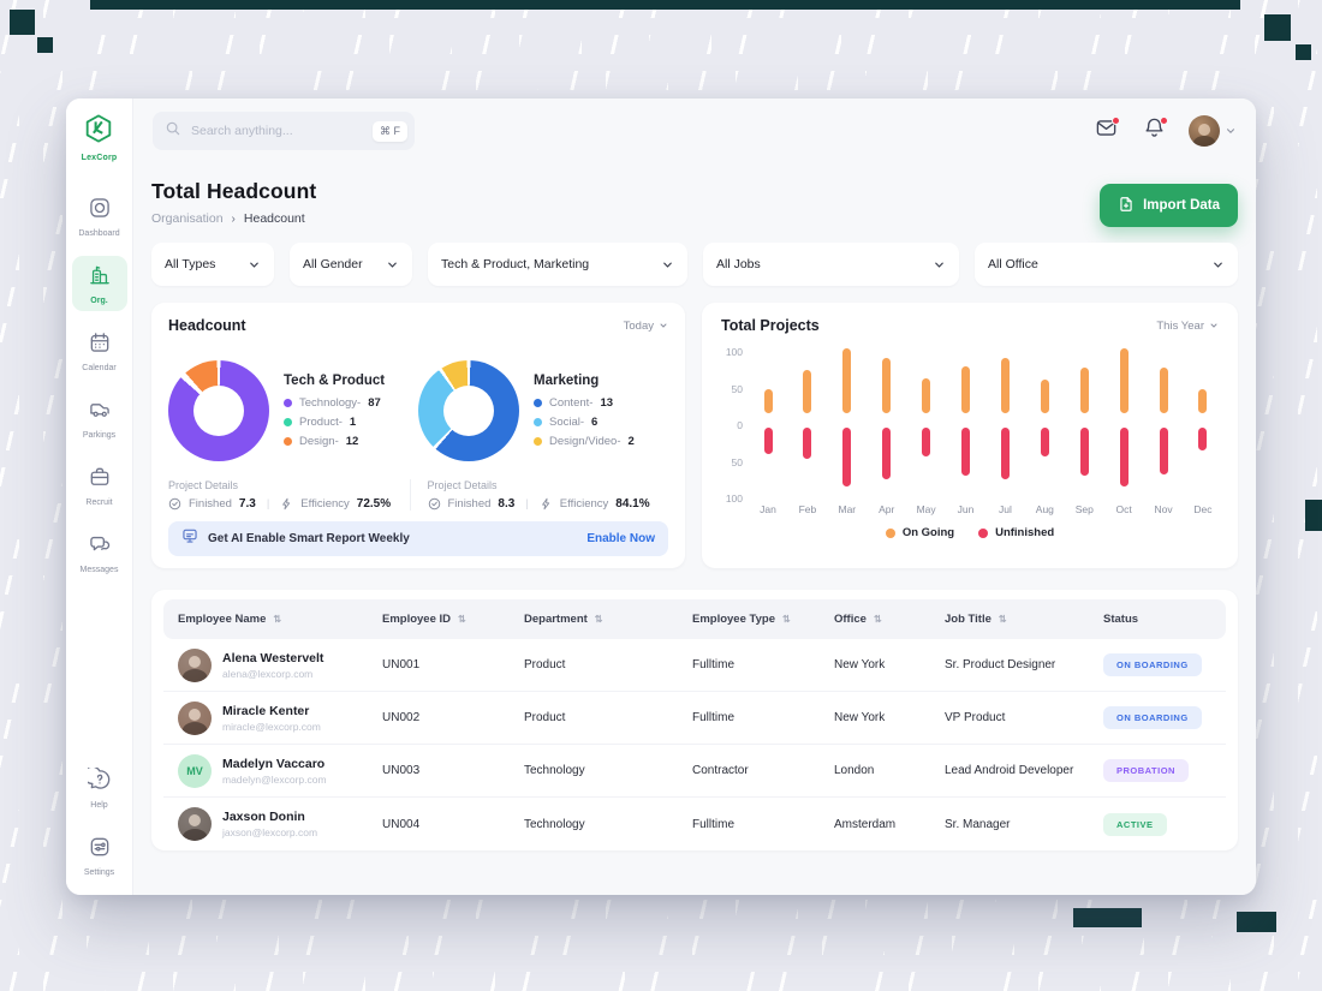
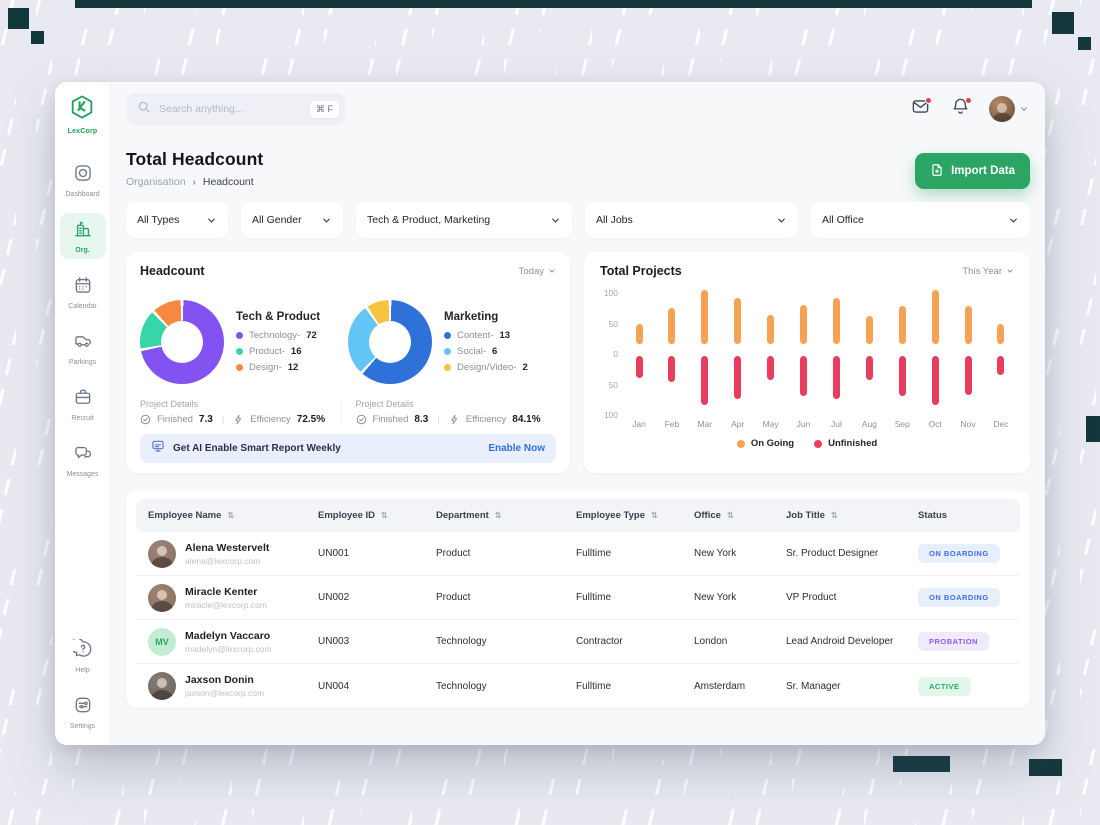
Tech & Product/Technology: 87 -> 72
Tech & Product/Product: 1 -> 16
